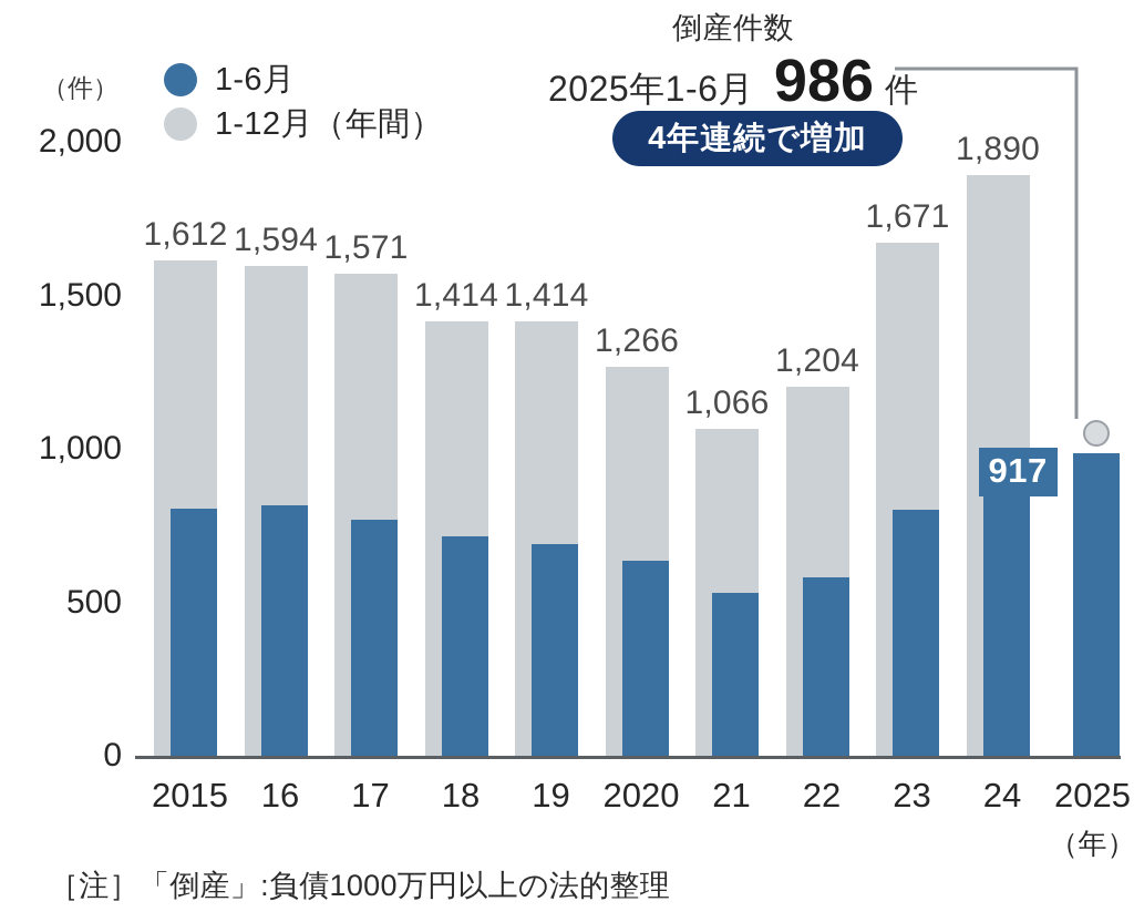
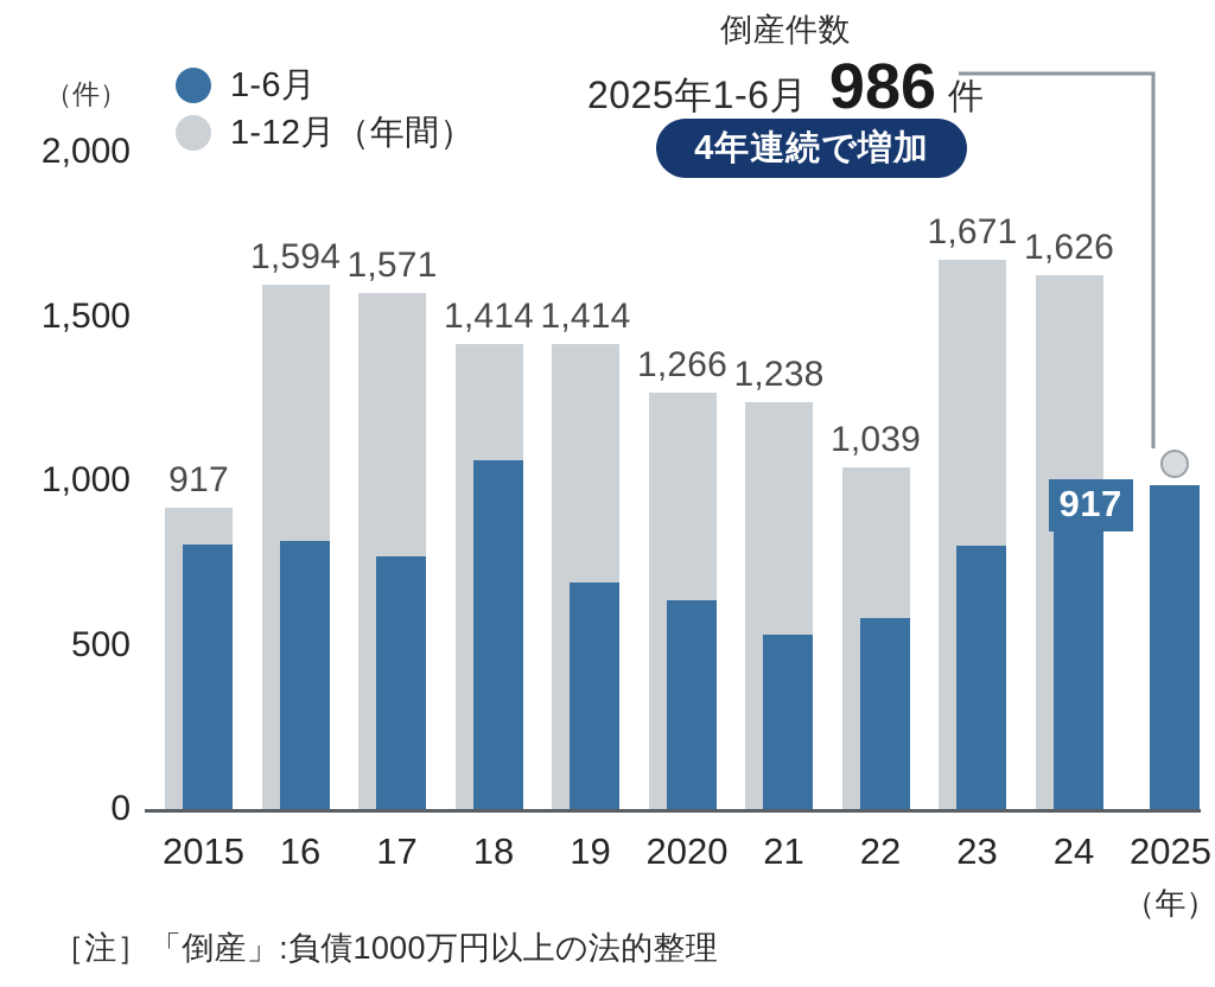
1-12月（年間）/2015: 1,612 -> 917
1-6月/18: 720 -> 1060
1-12月（年間）/21: 1,066 -> 1,238
1-12月（年間）/22: 1,204 -> 1,039
1-12月（年間）/24: 1,890 -> 1,626
